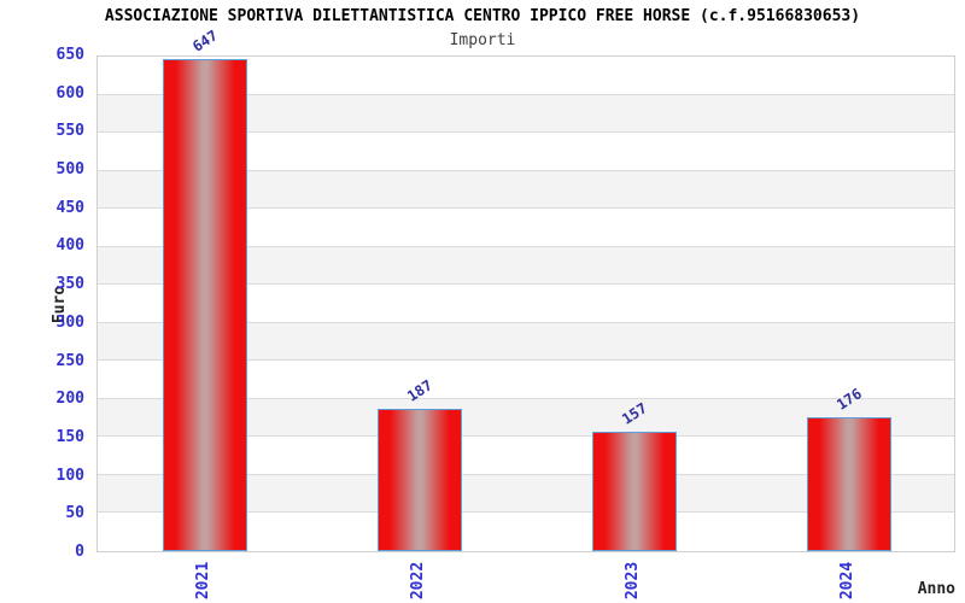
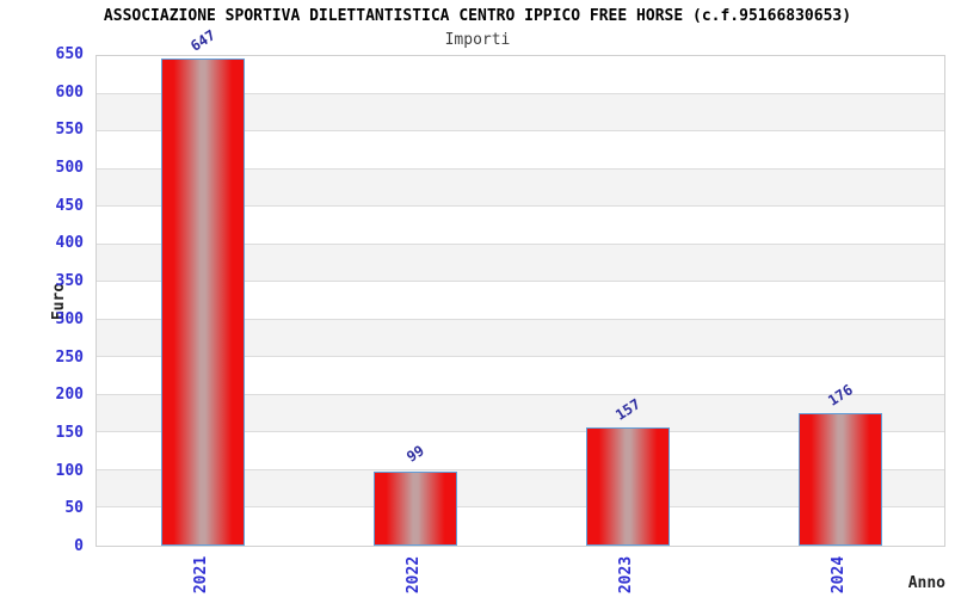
2022: 187 -> 99
